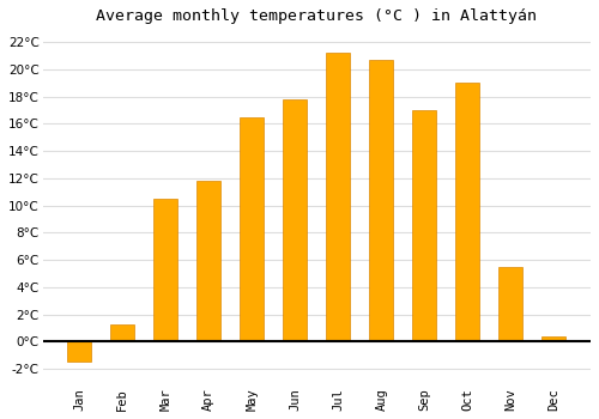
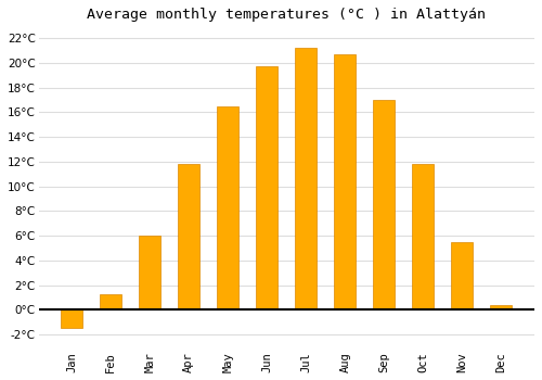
Mar: 10.5°C -> 6.0°C
Jun: 17.8°C -> 19.7°C
Oct: 19.0°C -> 11.8°C
